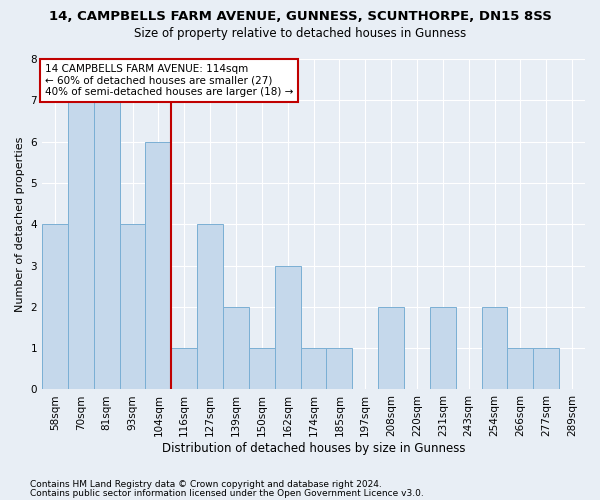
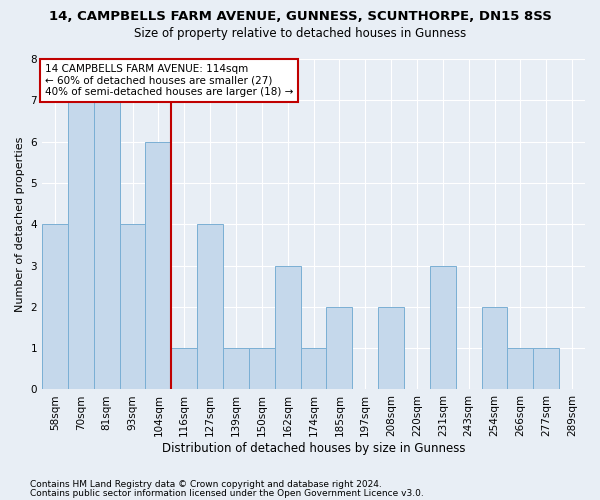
139sqm: 2 -> 1
185sqm: 1 -> 2
231sqm: 2 -> 3
